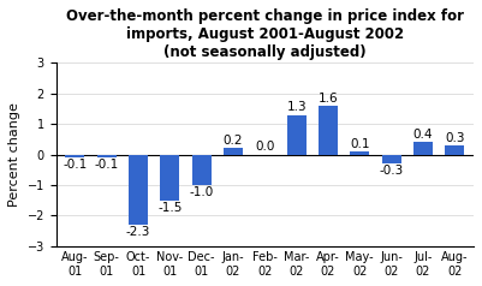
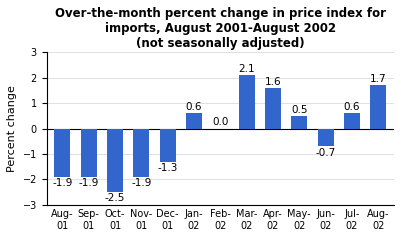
Aug- 01: -0.1 -> -1.9
Sep- 01: -0.1 -> -1.9
Oct- 01: -2.3 -> -2.5
Nov- 01: -1.5 -> -1.9
Dec- 01: -1.0 -> -1.3
Jan- 02: 0.2 -> 0.6
Mar- 02: 1.3 -> 2.1
May- 02: 0.1 -> 0.5
Jun- 02: -0.3 -> -0.7
Jul- 02: 0.4 -> 0.6
Aug- 02: 0.3 -> 1.7
